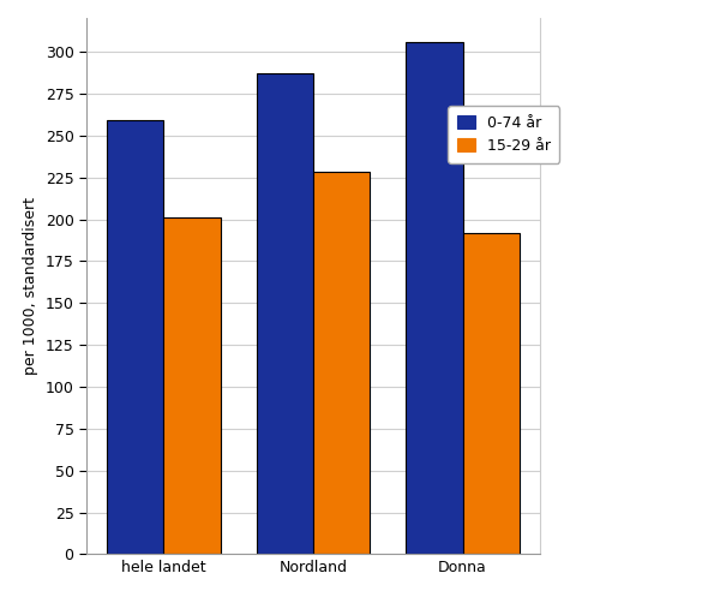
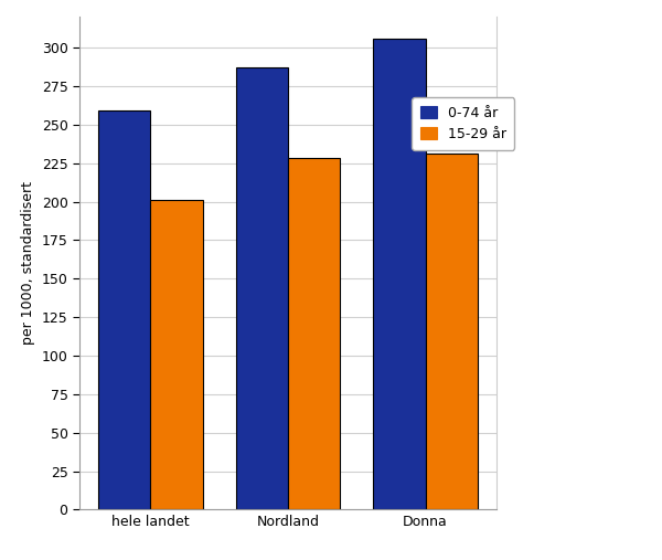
15-29 år/Donna: 192 -> 231
